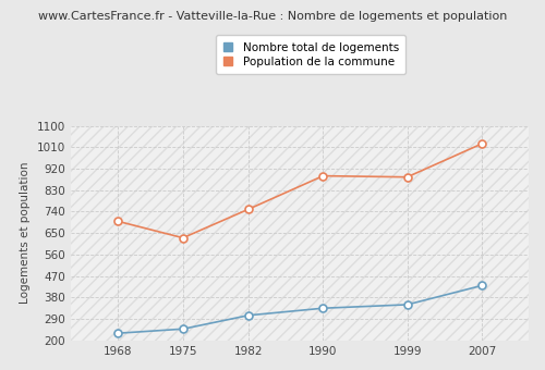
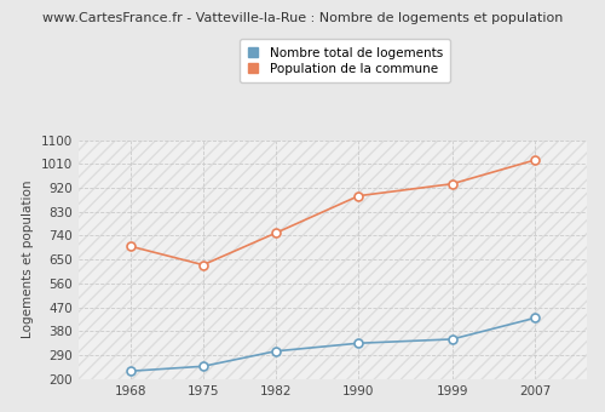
Population de la commune/1999: 885 -> 935
